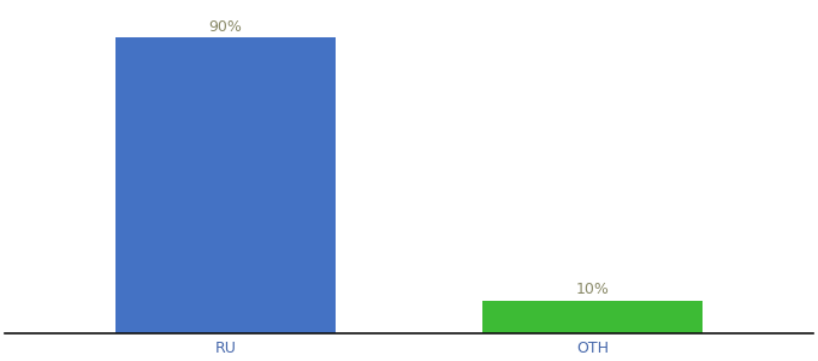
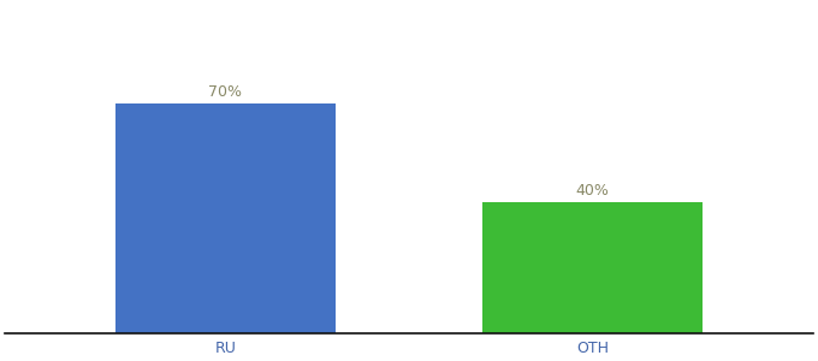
RU: 90% -> 70%
OTH: 10% -> 40%
